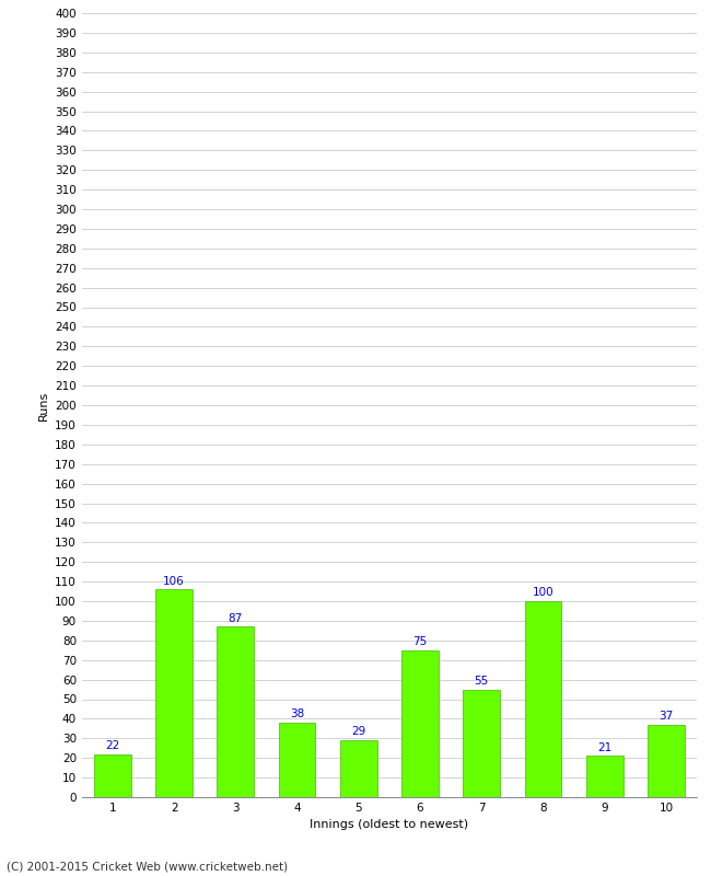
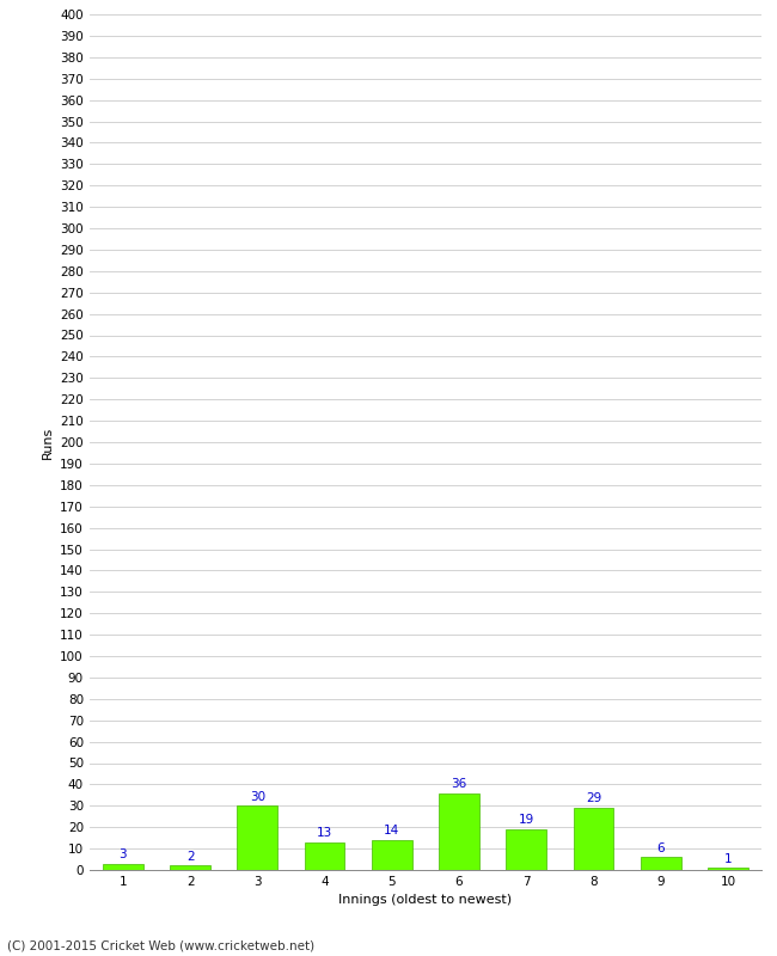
1: 22 -> 3
2: 106 -> 2
3: 87 -> 30
4: 38 -> 13
5: 29 -> 14
6: 75 -> 36
7: 55 -> 19
8: 100 -> 29
9: 21 -> 6
10: 37 -> 1
